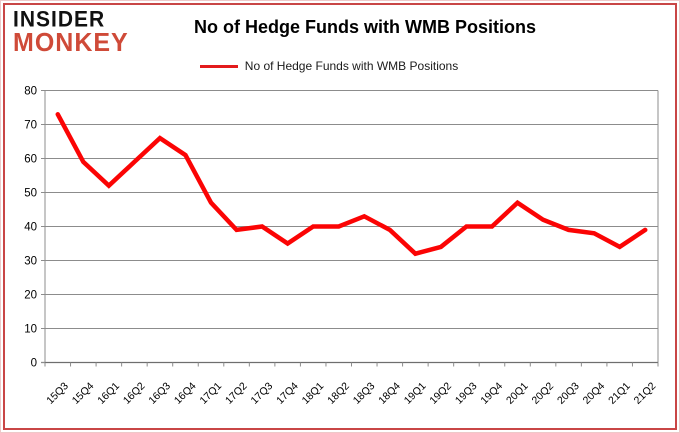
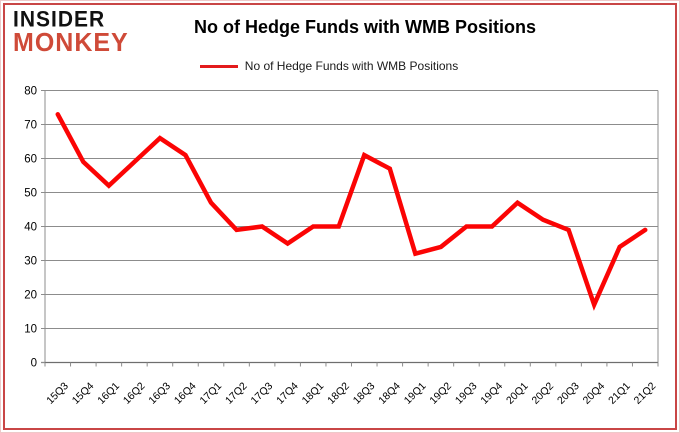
18Q3: 43 -> 61
18Q4: 39 -> 57
20Q4: 38 -> 17
